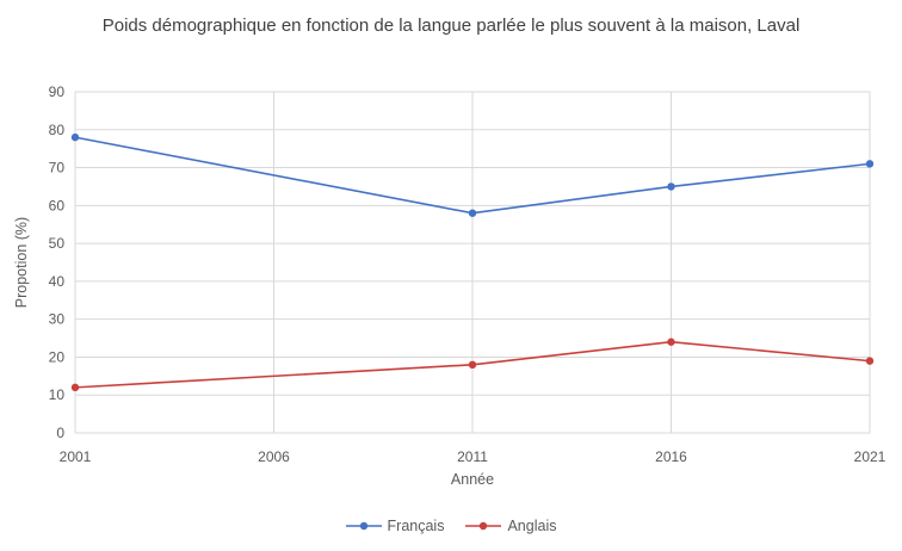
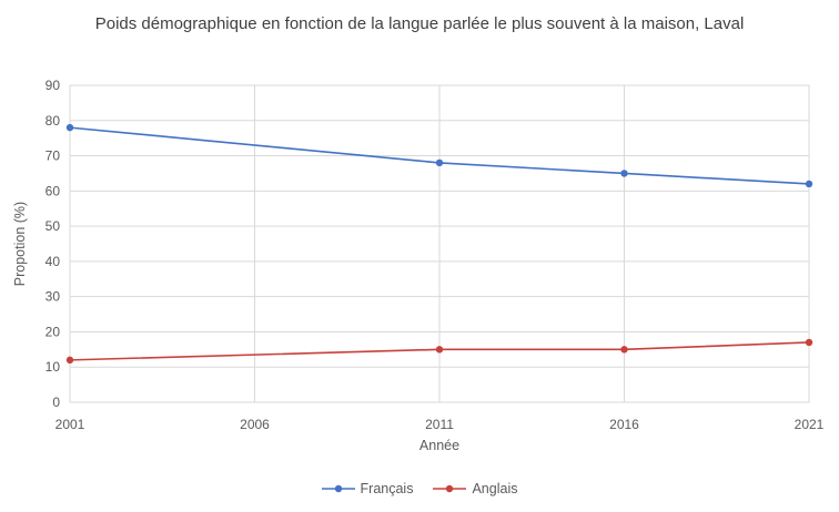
Français/2011: 58 -> 68
Anglais/2011: 18 -> 15
Anglais/2016: 24 -> 15
Français/2021: 71 -> 62
Anglais/2021: 19 -> 17
